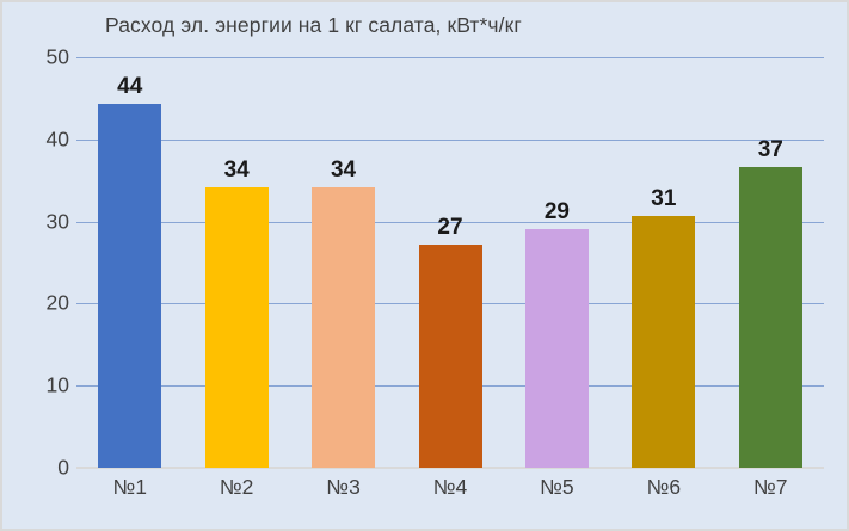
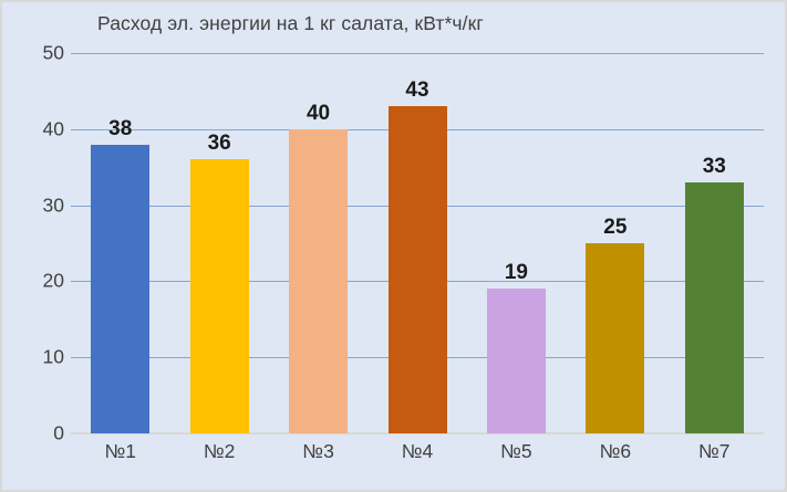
№1: 44 -> 38
№2: 34 -> 36
№3: 34 -> 40
№4: 27 -> 43
№5: 29 -> 19
№6: 31 -> 25
№7: 37 -> 33
